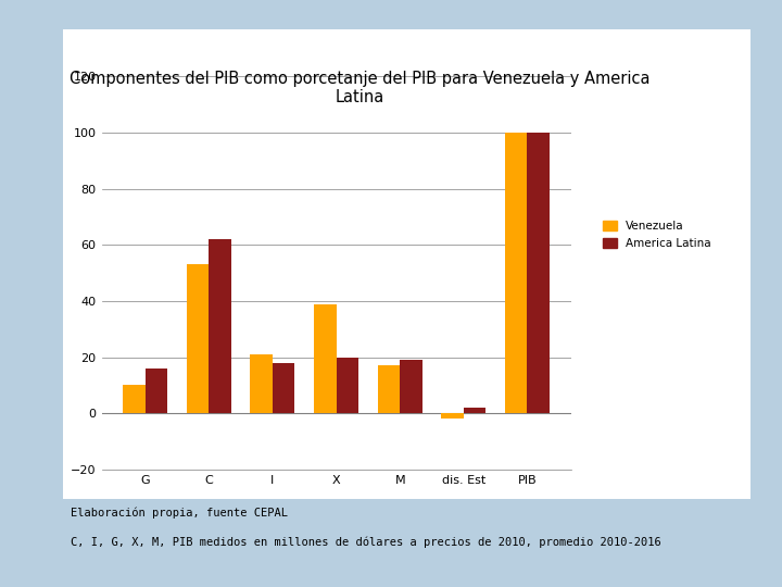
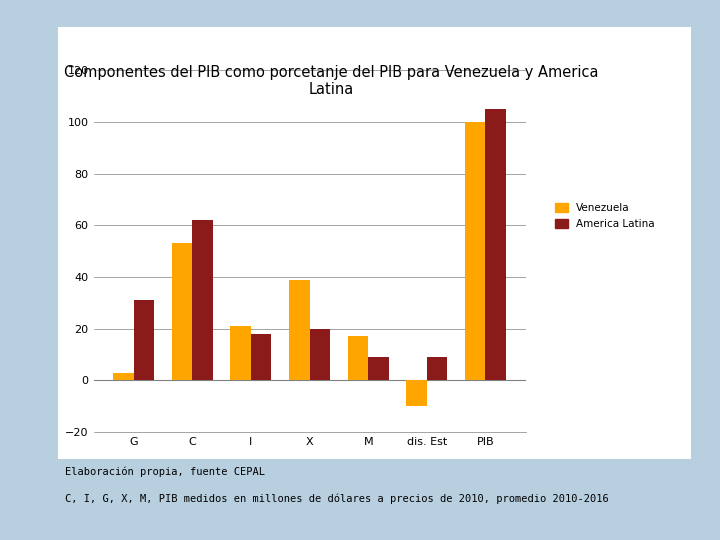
Venezuela/G: 10 -> 3
America Latina/G: 16 -> 31
America Latina/M: 19 -> 9
Venezuela/dis. Est: -2 -> -10
America Latina/dis. Est: 2 -> 9
America Latina/PIB: 100 -> 105
